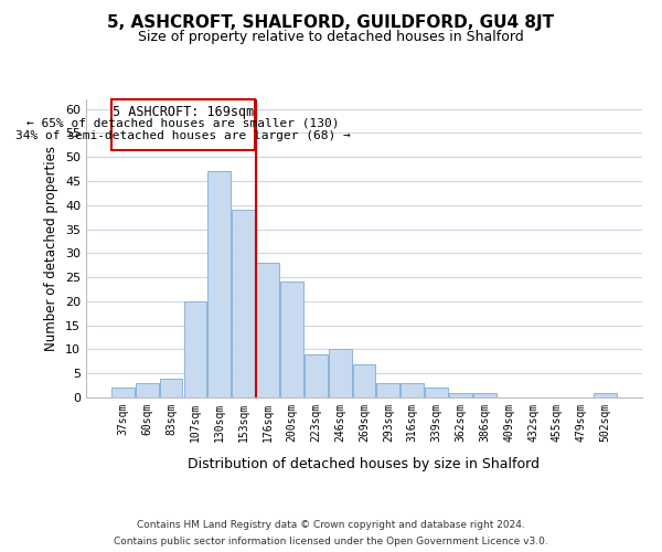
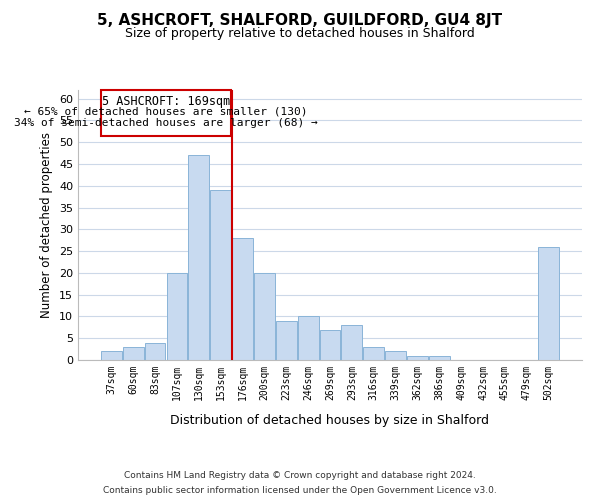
200sqm: 24 -> 20
293sqm: 3 -> 8
502sqm: 1 -> 26
